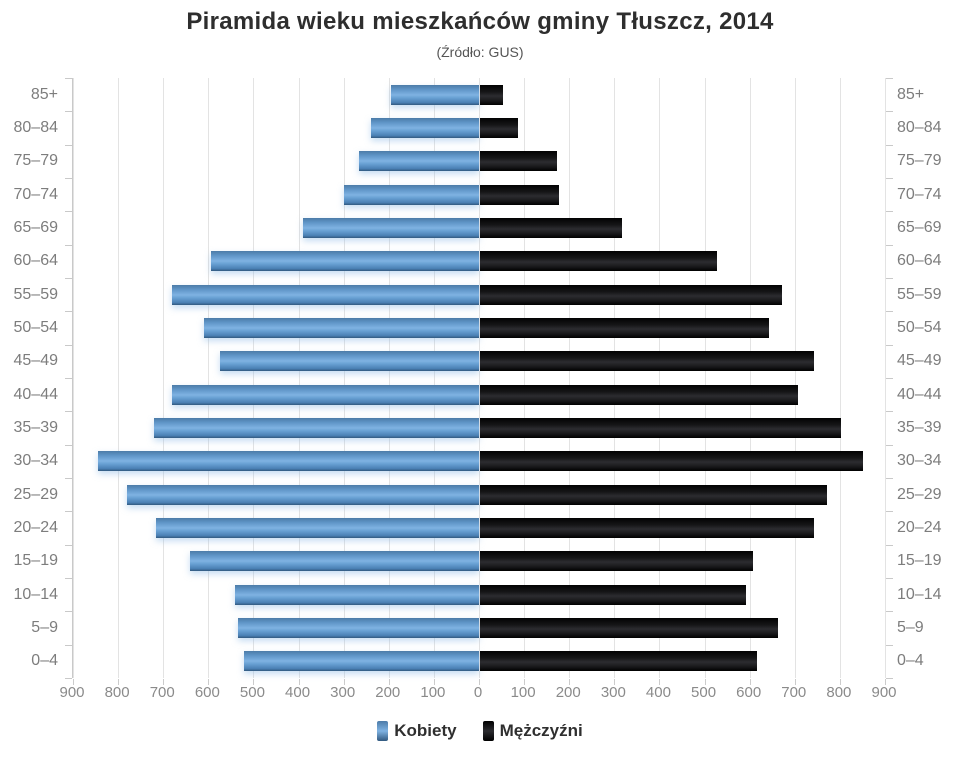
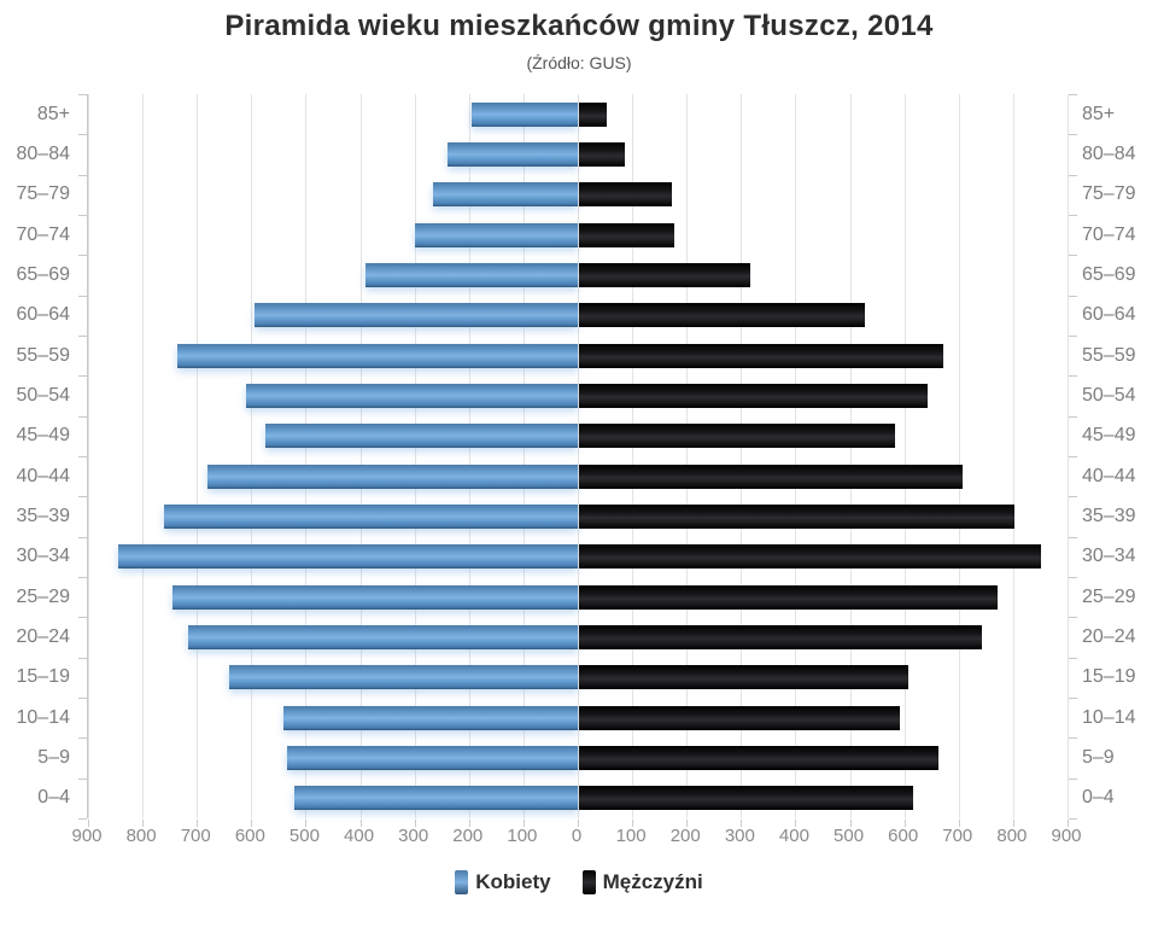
Kobiety/55–59: 680 -> 740
Mężczyźni/45–49: 740 -> 580
Kobiety/35–39: 720 -> 760
Kobiety/25–29: 780 -> 740
